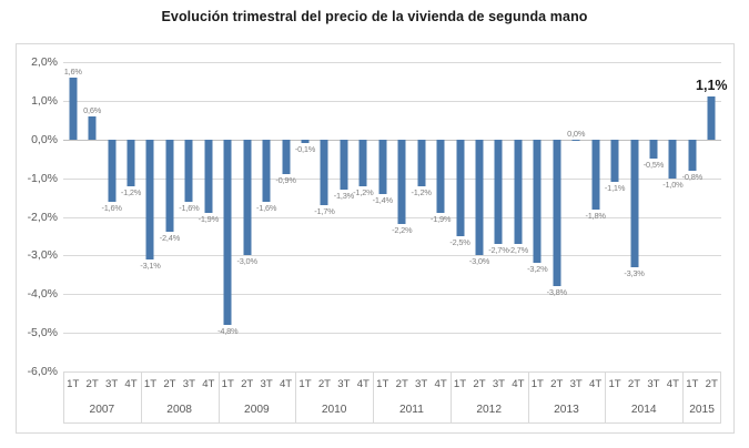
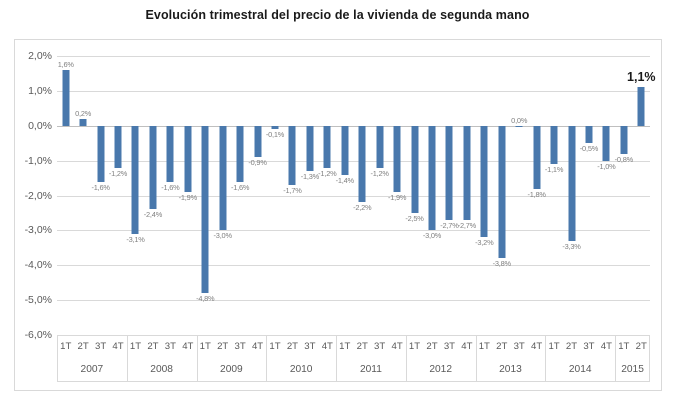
2T 2007: 0,6% -> 0,2%
